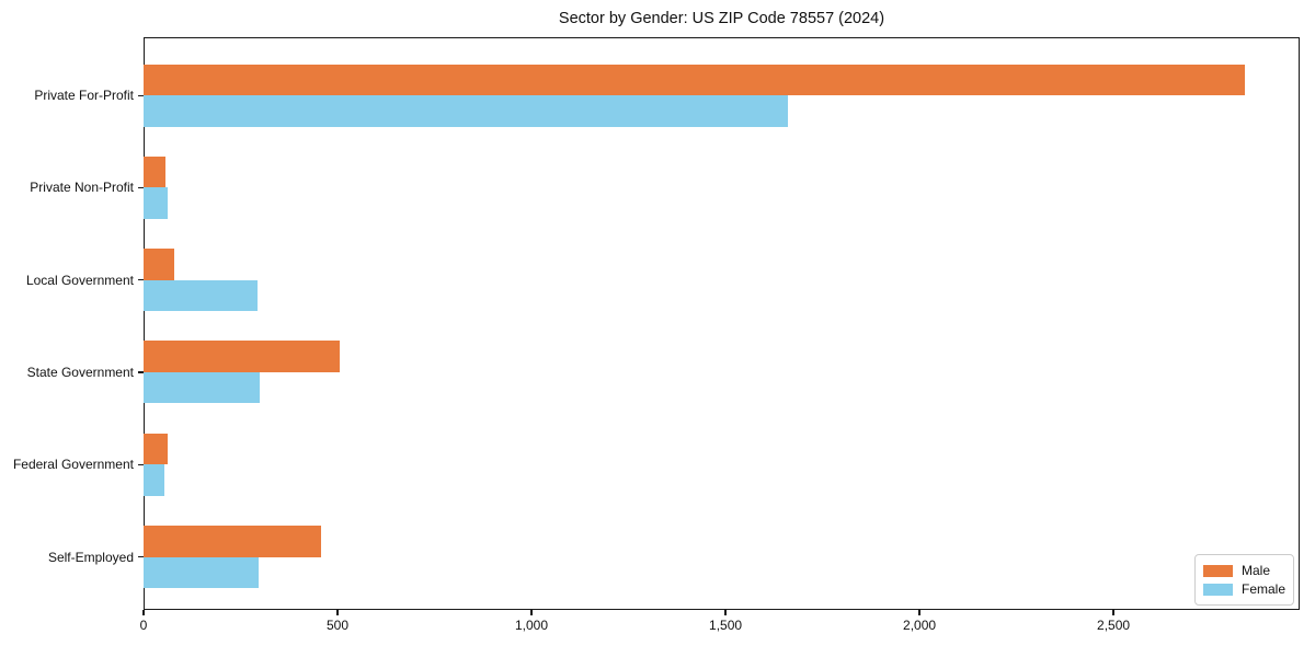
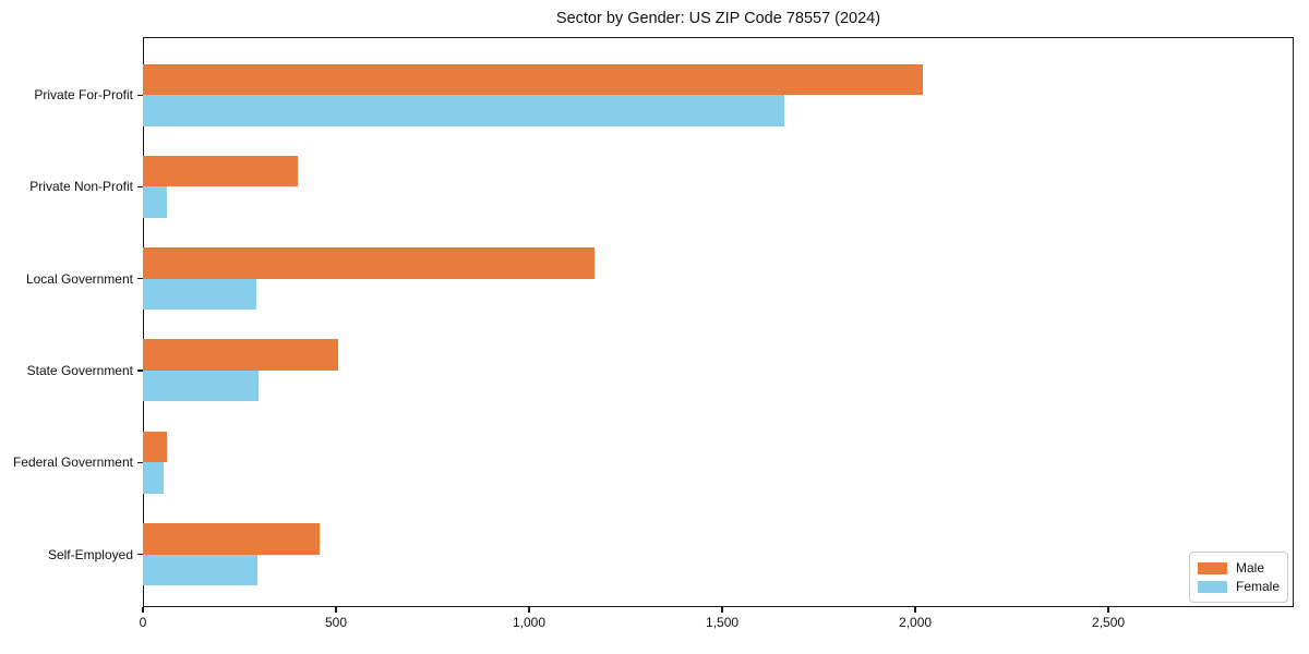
Male/Private For-Profit: 2840 -> 2020
Male/Private Non-Profit: 60 -> 400
Male/Local Government: 80 -> 1170
